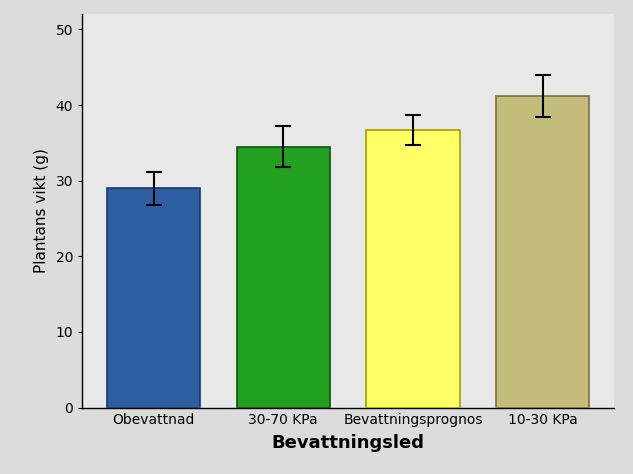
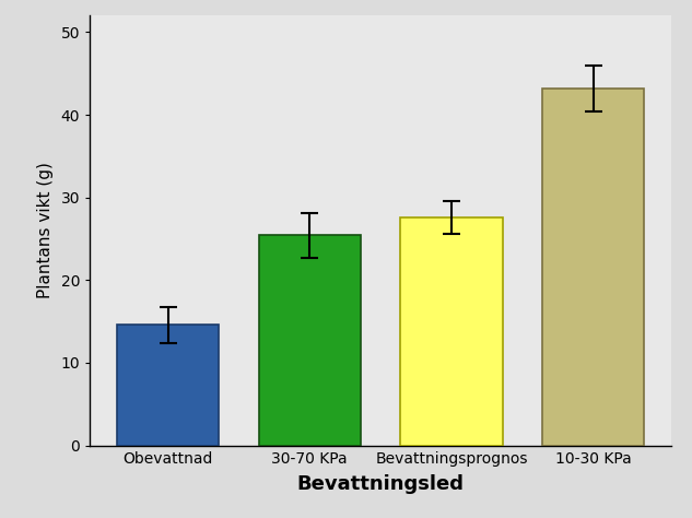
Obevattnad: 29.0 -> 14.6
30-70 KPa: 34.5 -> 25.4
Bevattningsprognos: 36.7 -> 27.6
10-30 KPa: 41.2 -> 43.2
